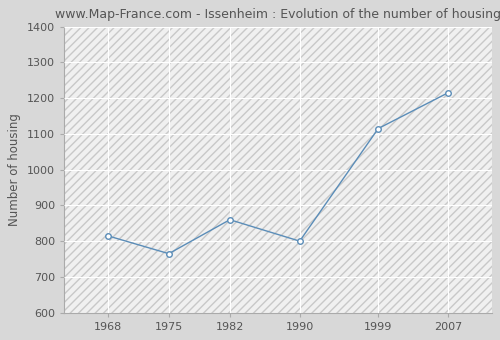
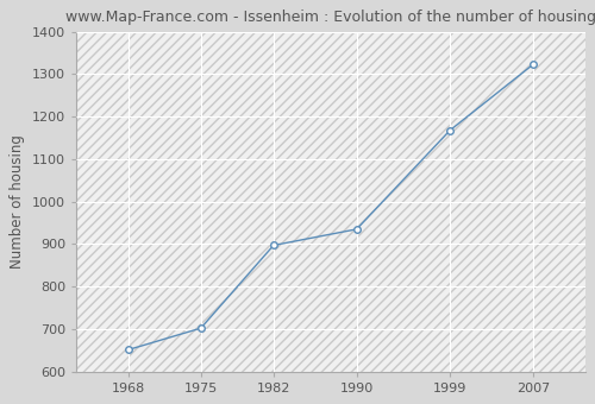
1968: 815 -> 651
1975: 765 -> 702
1982: 860 -> 897
1990: 800 -> 935
1999: 1115 -> 1168
2007: 1215 -> 1323
